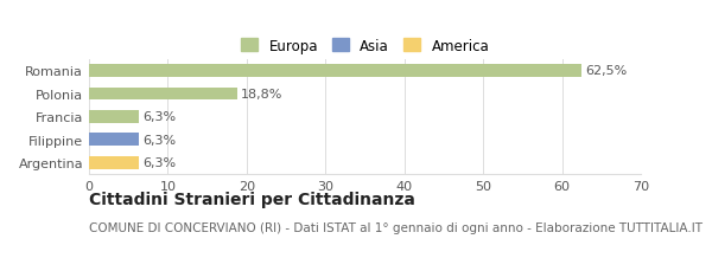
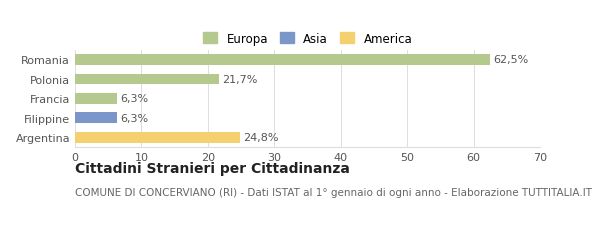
Polonia: 18,8% -> 21,7%
Argentina: 6,3% -> 24,8%
